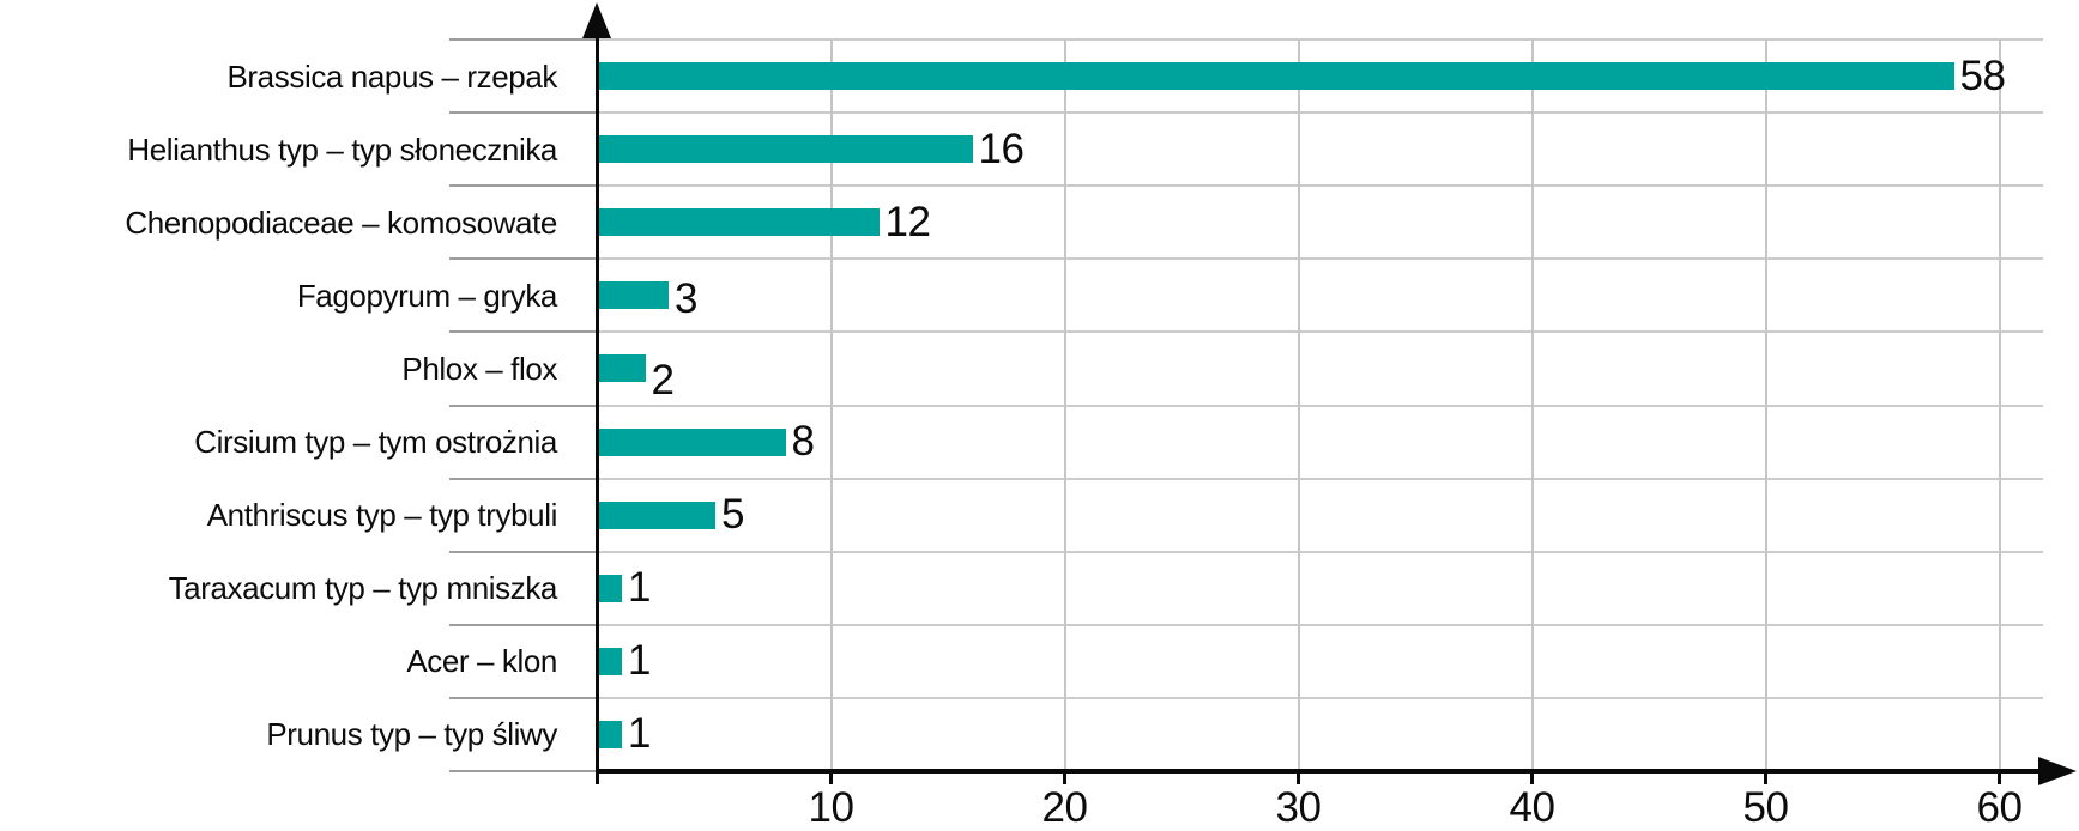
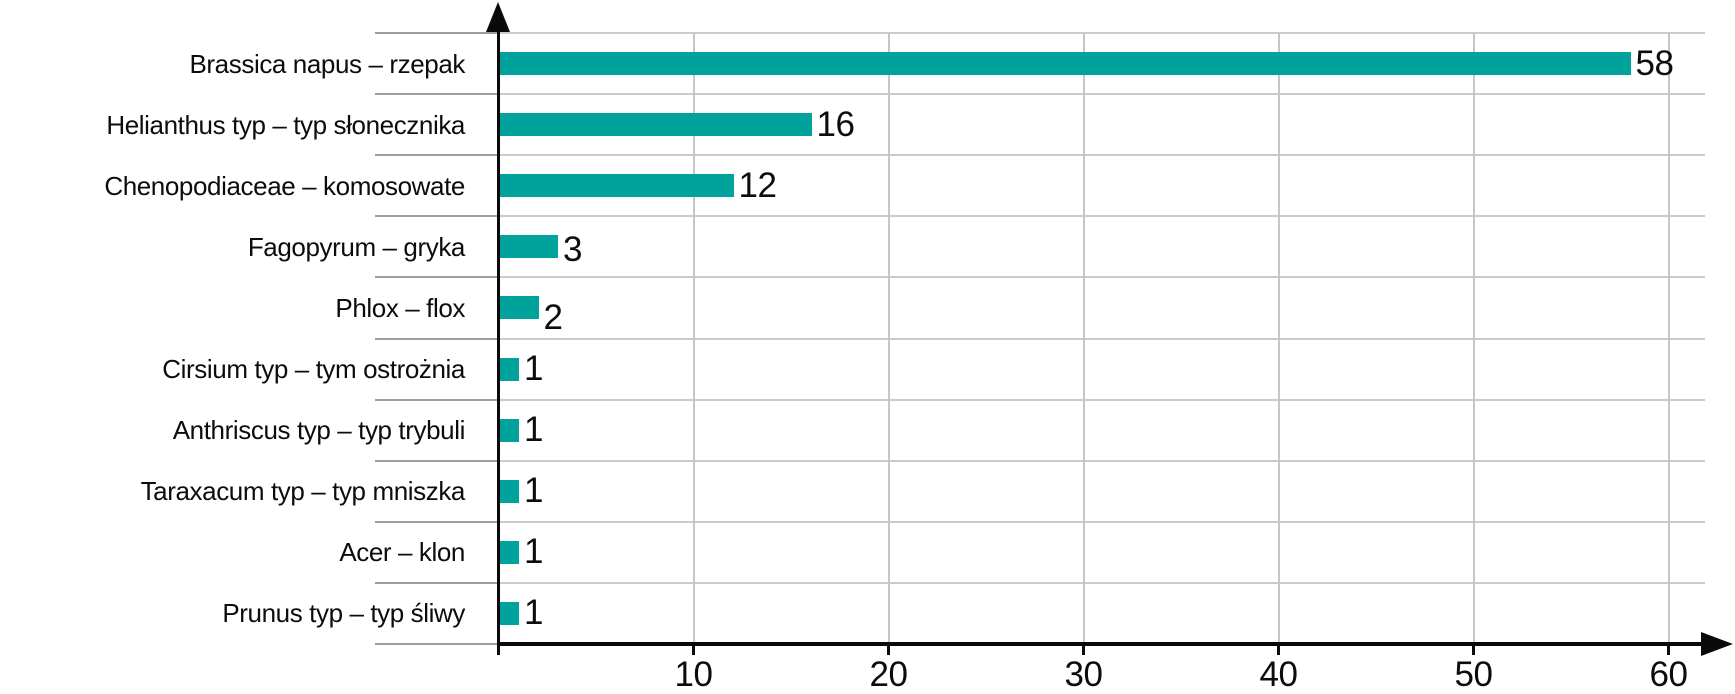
Cirsium typ – tym ostrożnia: 8 -> 1
Anthriscus typ – typ trybuli: 5 -> 1
